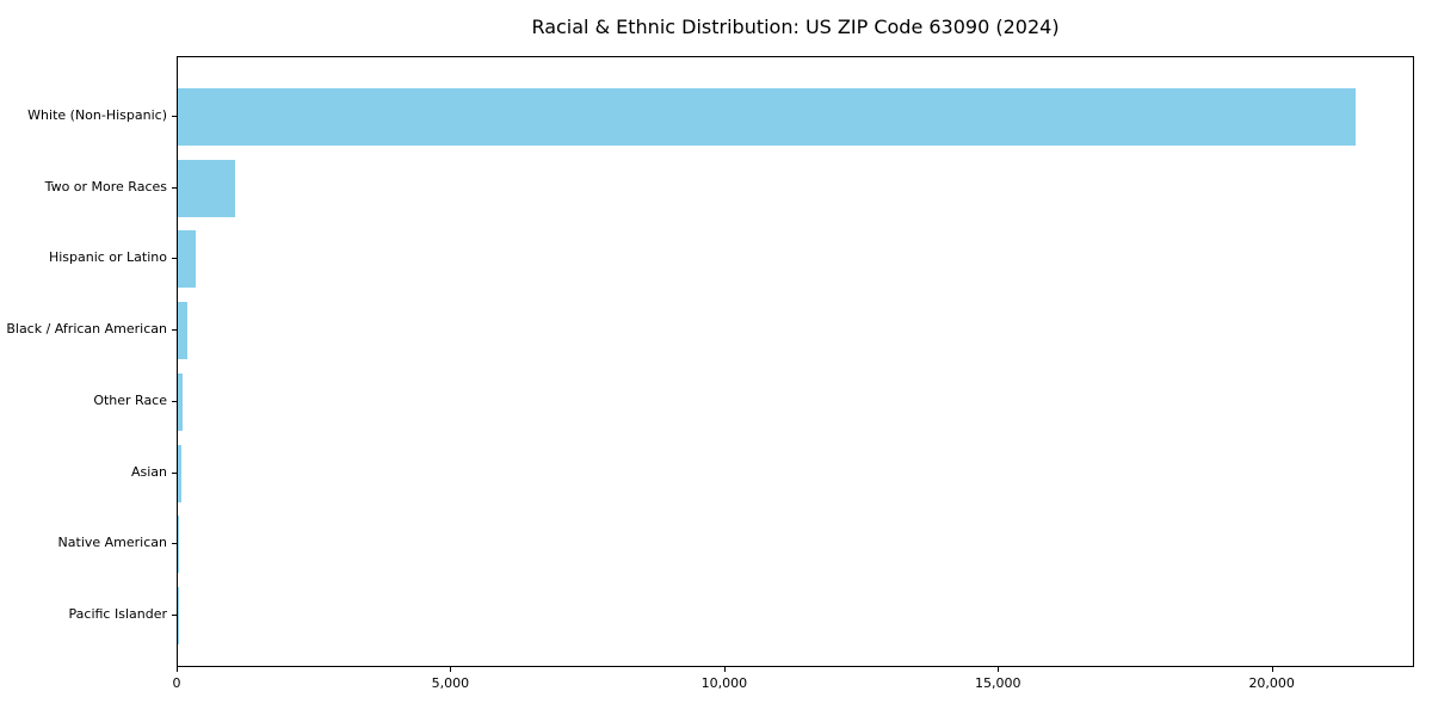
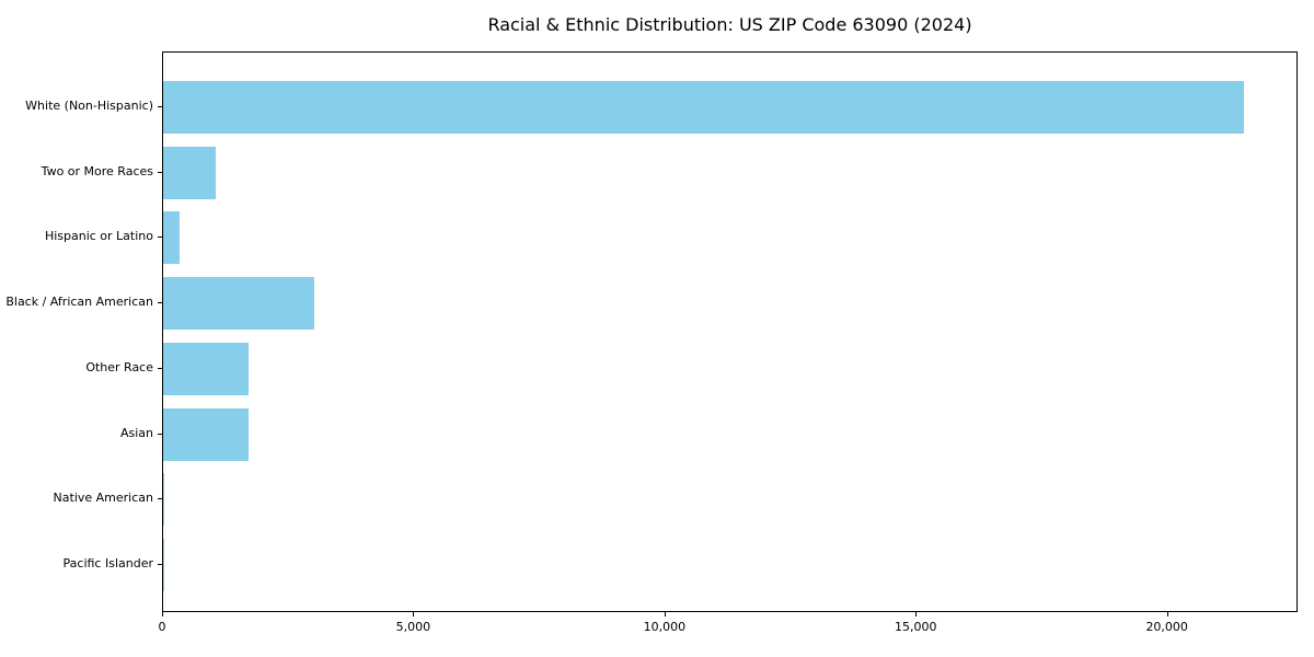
Black / African American: 200 -> 3000
Other Race: 100 -> 1700
Asian: 100 -> 1700
